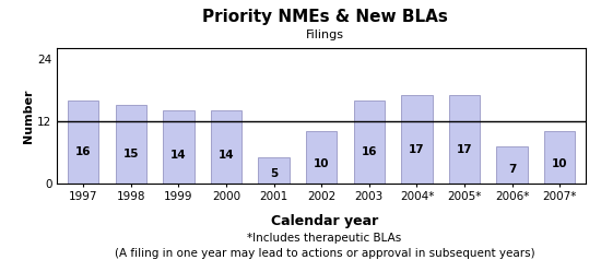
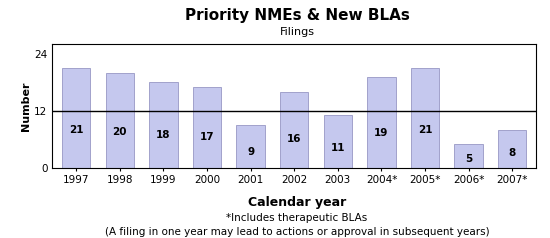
1997: 16 -> 21
1998: 15 -> 20
1999: 14 -> 18
2000: 14 -> 17
2001: 5 -> 9
2002: 10 -> 16
2003: 16 -> 11
2004*: 17 -> 19
2005*: 17 -> 21
2006*: 7 -> 5
2007*: 10 -> 8
